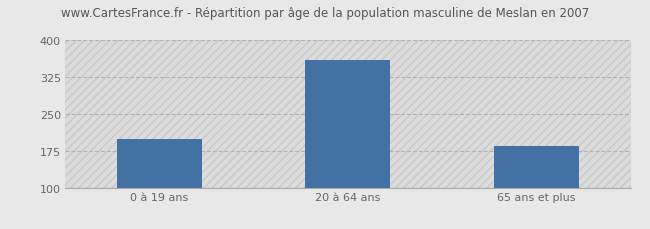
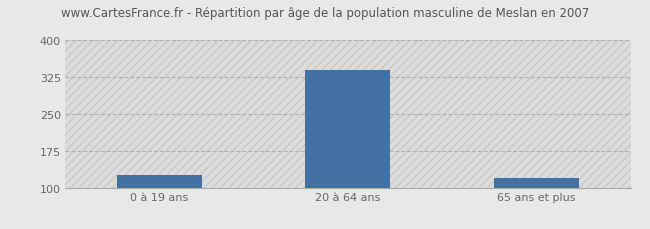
0 à 19 ans: 200 -> 125
20 à 64 ans: 360 -> 340
65 ans et plus: 185 -> 120
